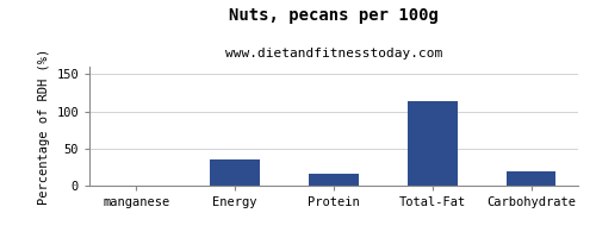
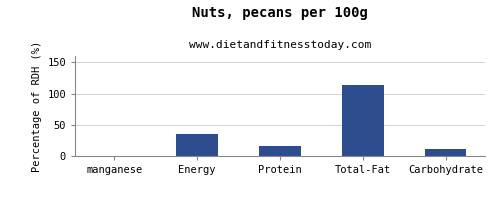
Carbohydrate: 20 -> 12
